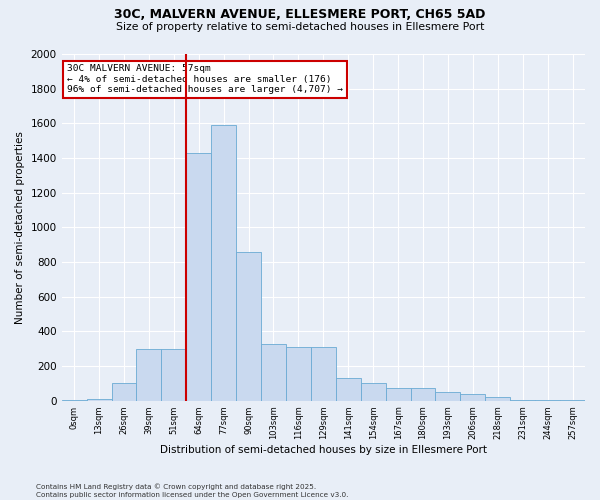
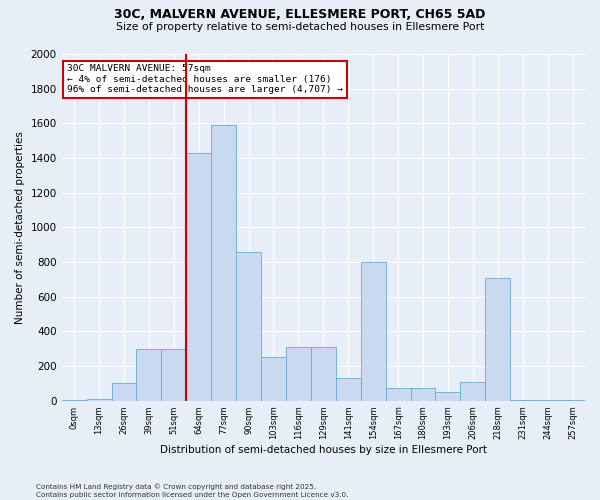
103sqm: 330 -> 250
154sqm: 100 -> 800
206sqm: 40 -> 110
218sqm: 20 -> 710
